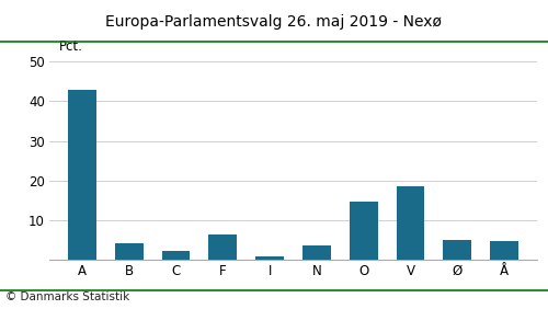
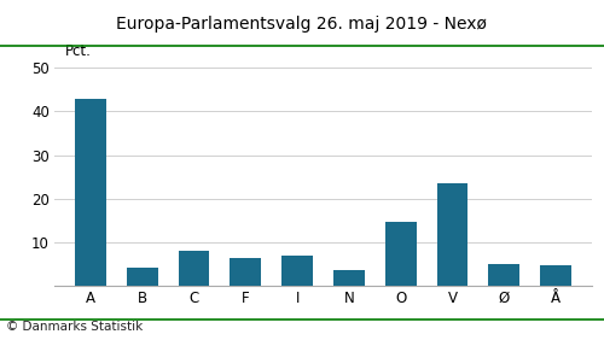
C: 2.3 -> 8.0
I: 0.9 -> 7.0
V: 18.5 -> 23.5
